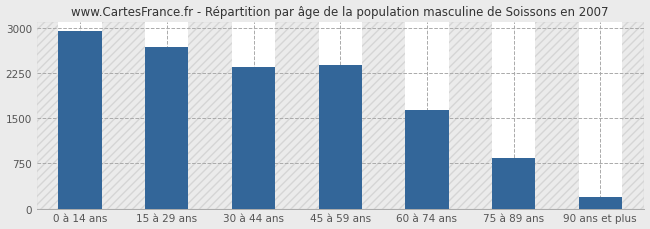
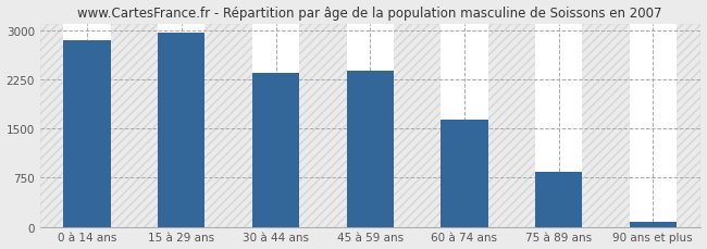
0 à 14 ans: 2940 -> 2840
15 à 29 ans: 2680 -> 2960
90 ans et plus: 200 -> 70
